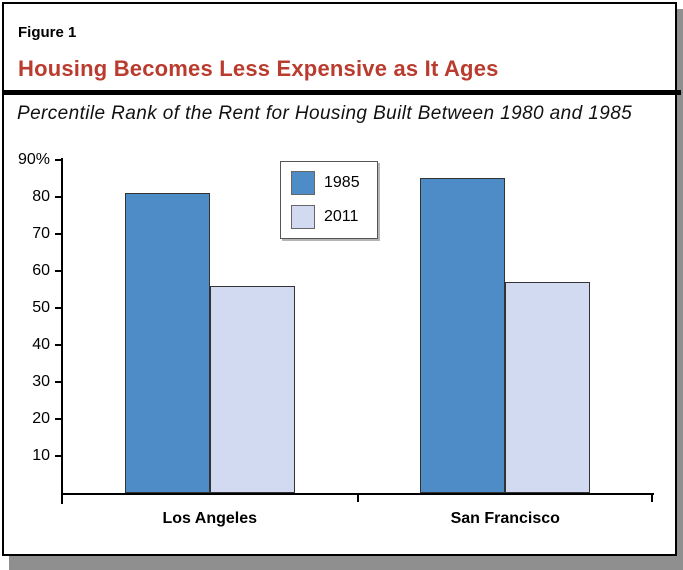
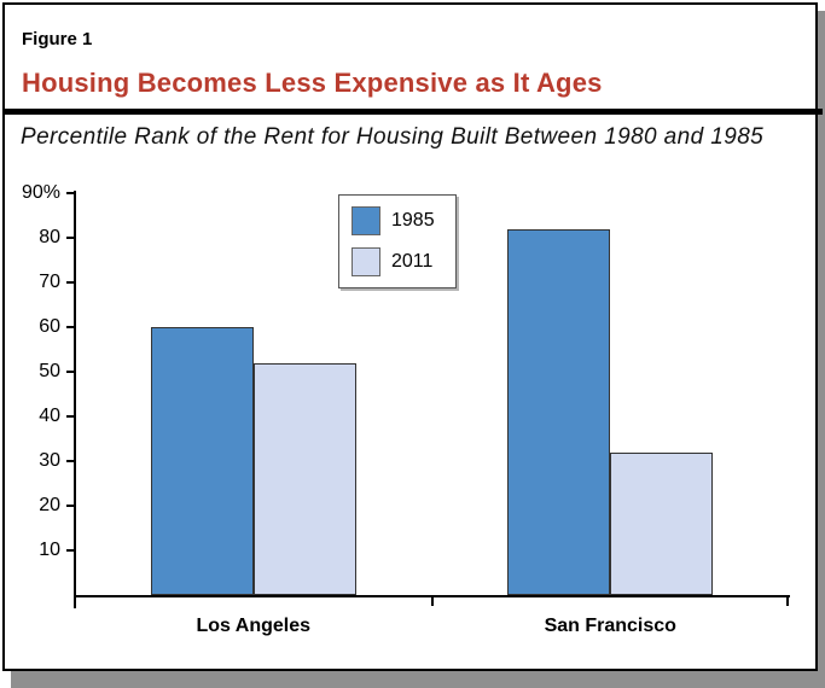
1985/Los Angeles: 81% -> 60%
2011/Los Angeles: 56% -> 52%
1985/San Francisco: 85% -> 82%
2011/San Francisco: 57% -> 32%
